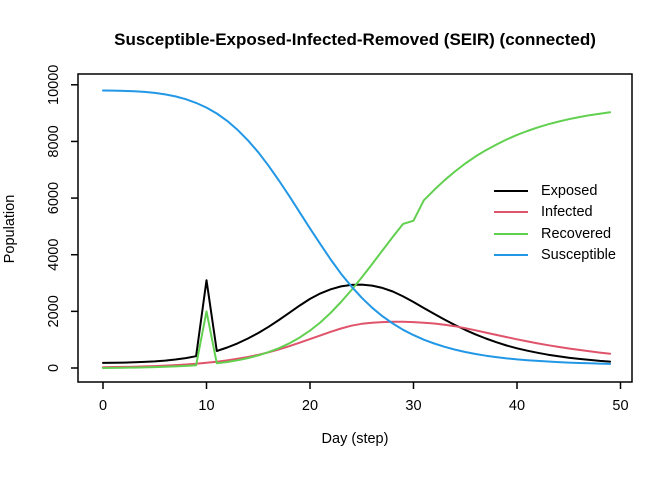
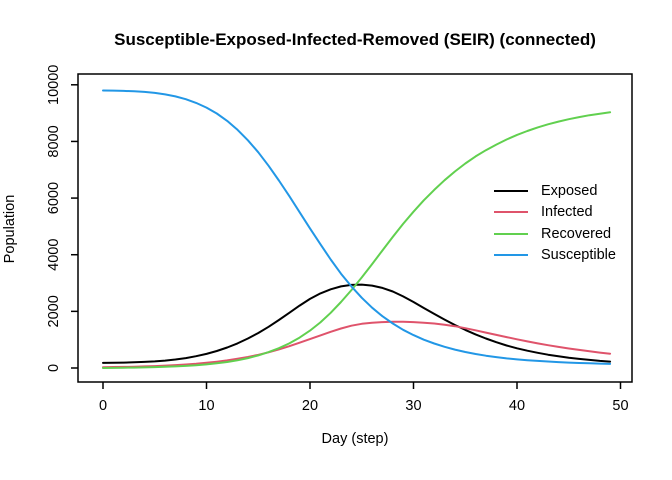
Exposed/10: 3100 -> 500
Recovered/10: 2000 -> 100
Recovered/30: 5200 -> 5500
